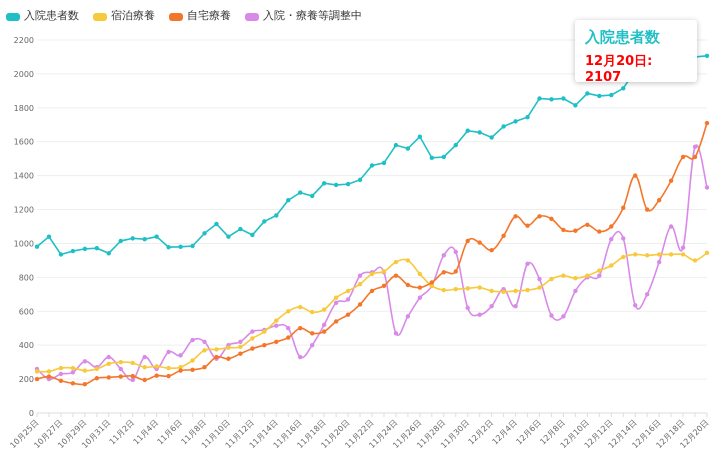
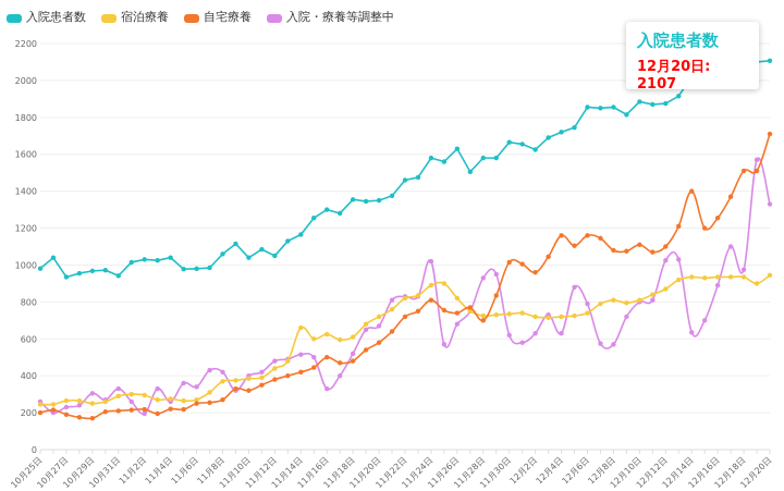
宿泊療養/11月14日: 540 -> 660
入院・療養等調整中/11月24日: 470 -> 1020
入院患者数/11月28日: 1510 -> 1580
自宅療養/11月28日: 830 -> 700
